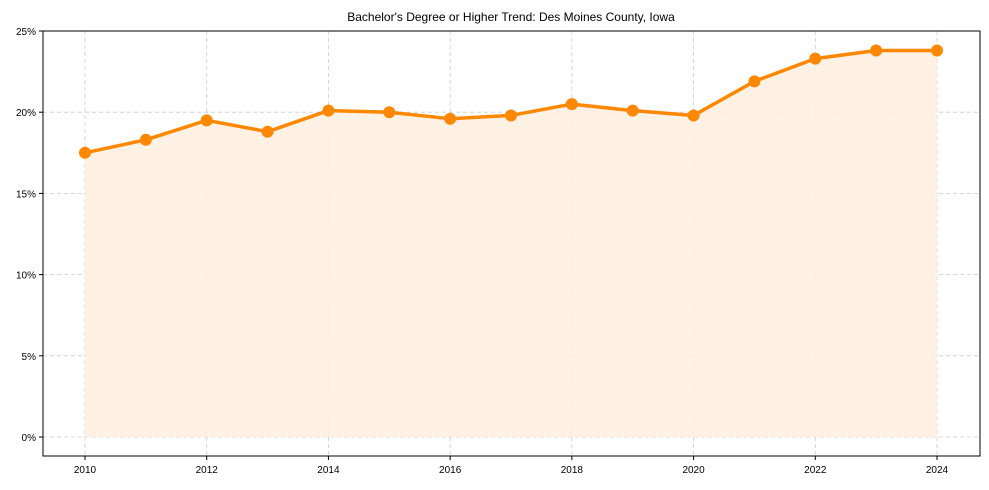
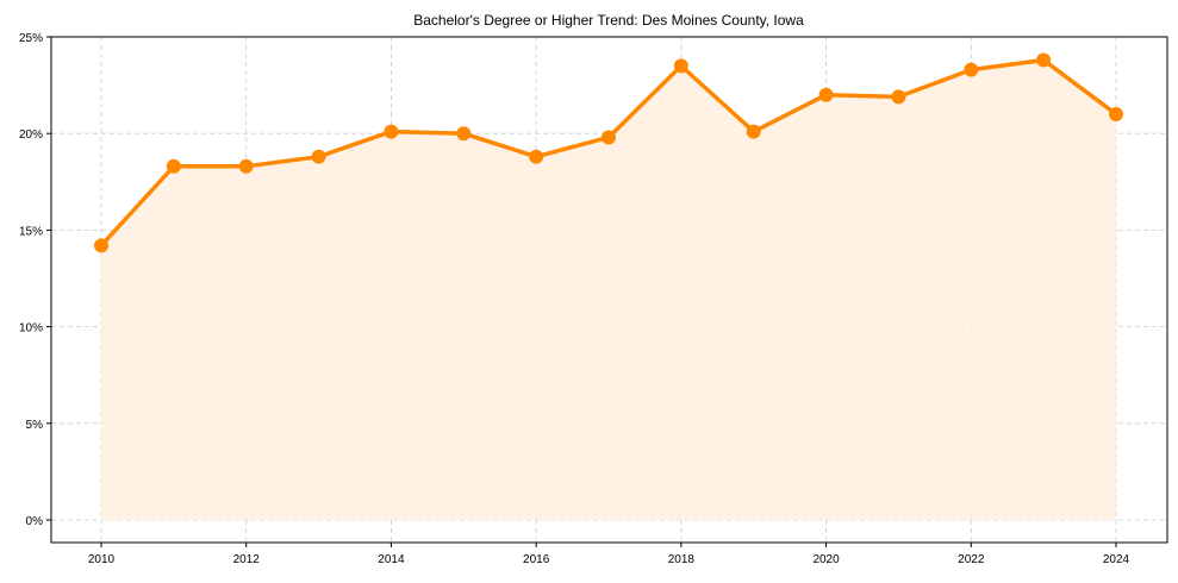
2010: 17.5% -> 14.2%
2012: 19.5% -> 18.3%
2016: 19.6% -> 18.8%
2018: 20.5% -> 23.5%
2020: 19.8% -> 22.0%
2024: 23.8% -> 21.0%
